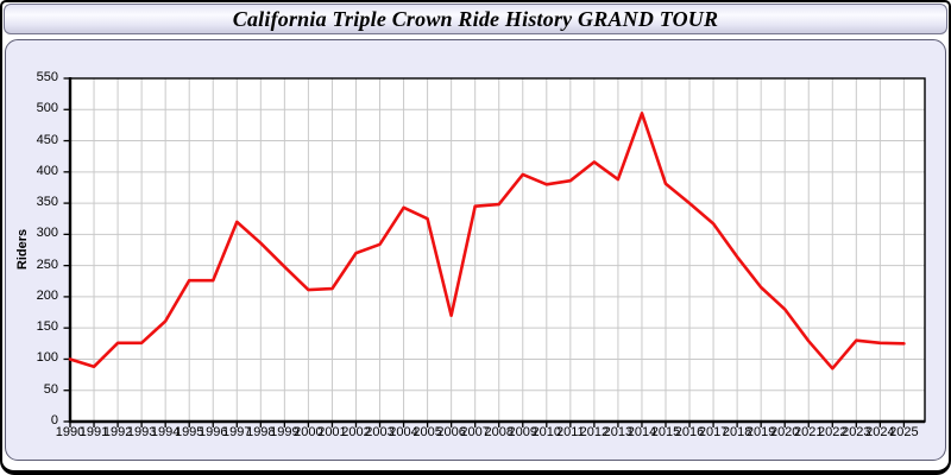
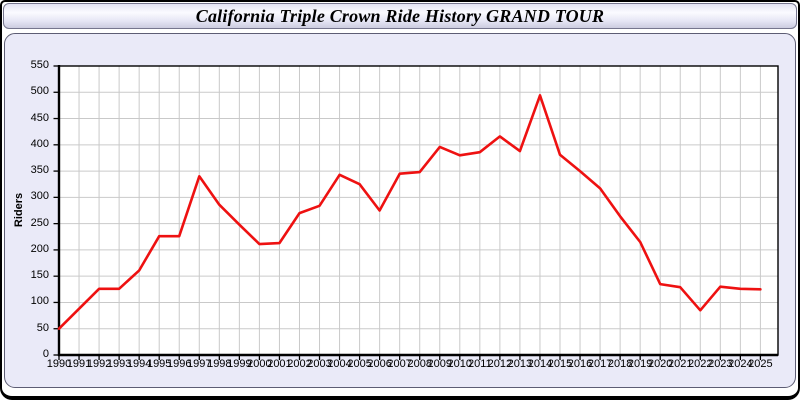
1990: 100 -> 50
1997: 320 -> 340
2006: 170 -> 280
2020: 180 -> 140
